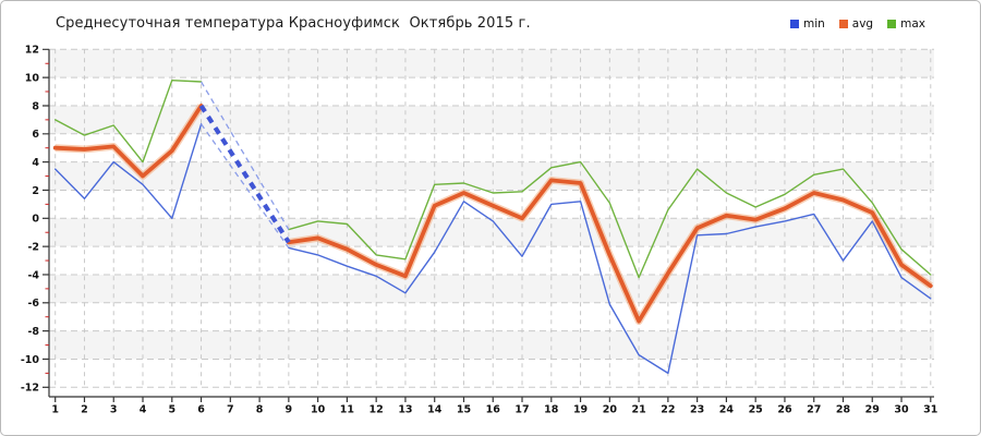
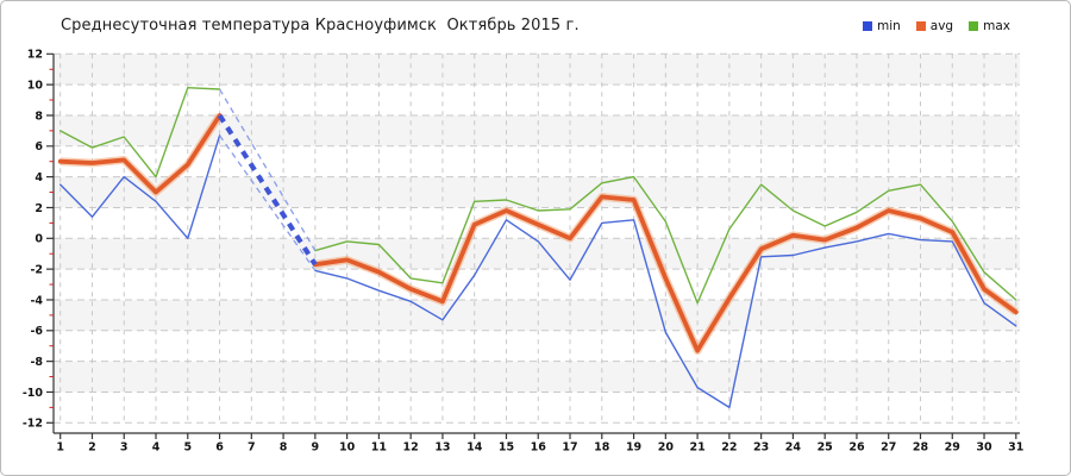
min/28: -3.0 -> -0.1
